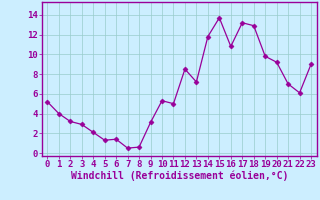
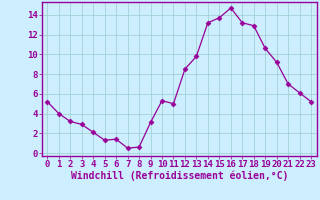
13: 7.2 -> 9.8
14: 11.8 -> 13.2
16: 10.8 -> 14.7
19: 9.8 -> 10.6
23: 9.0 -> 5.2
